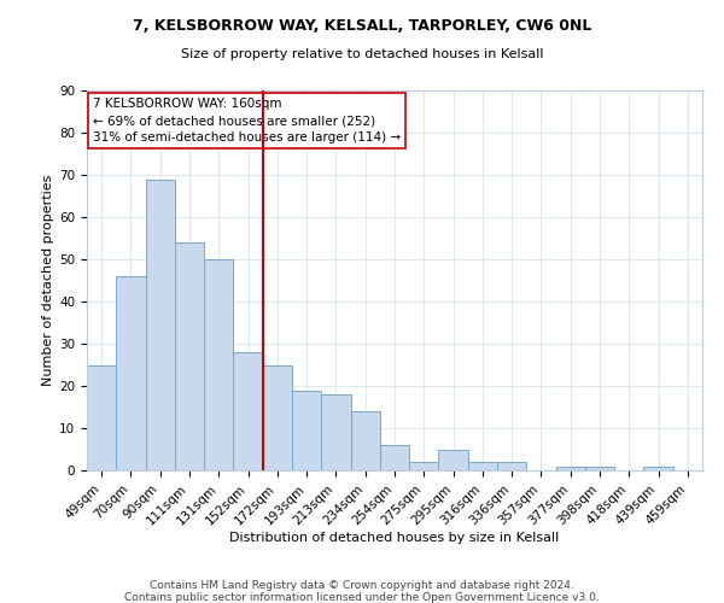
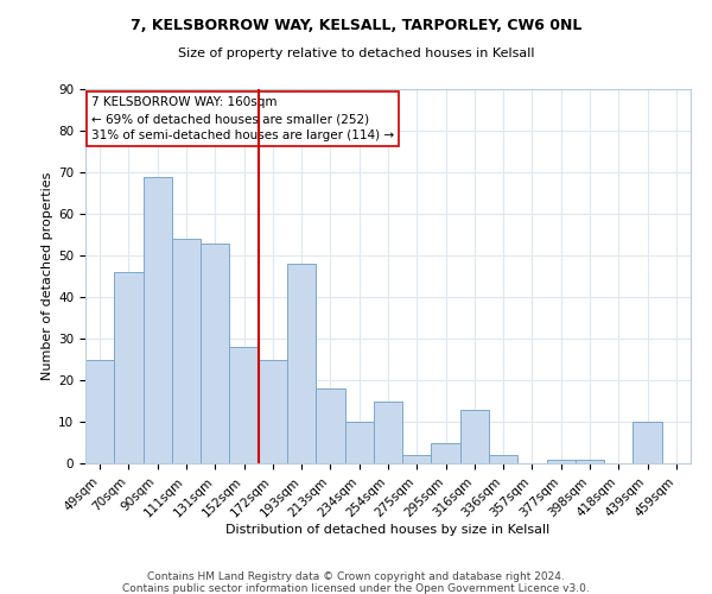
131sqm: 50 -> 53
193sqm: 19 -> 48
234sqm: 14 -> 10
254sqm: 6 -> 15
316sqm: 2 -> 13
439sqm: 1 -> 10
